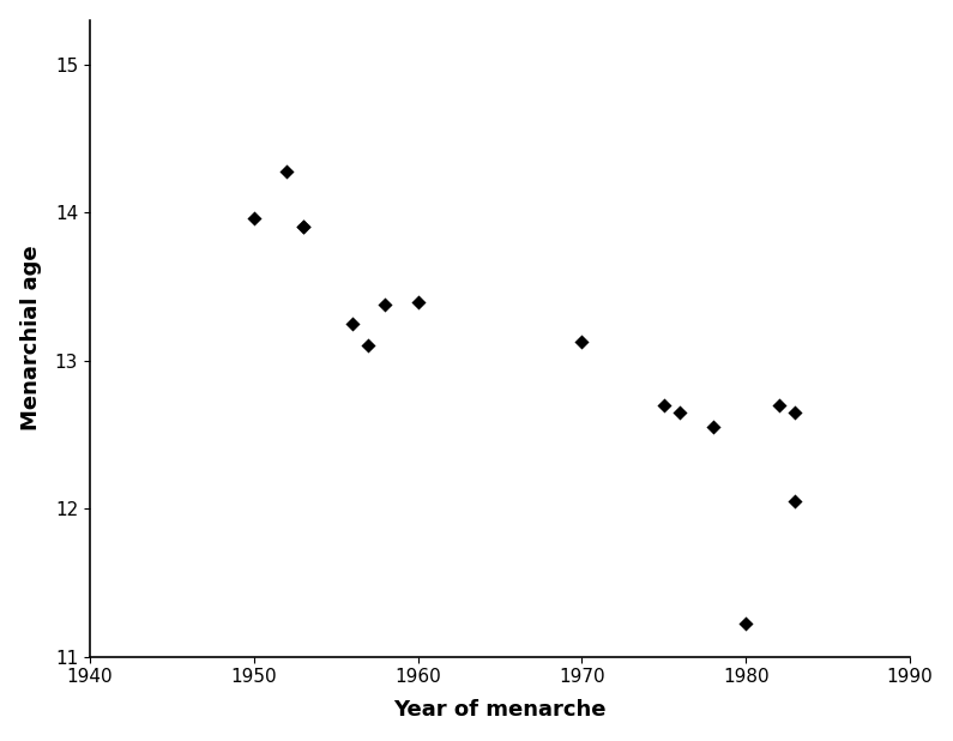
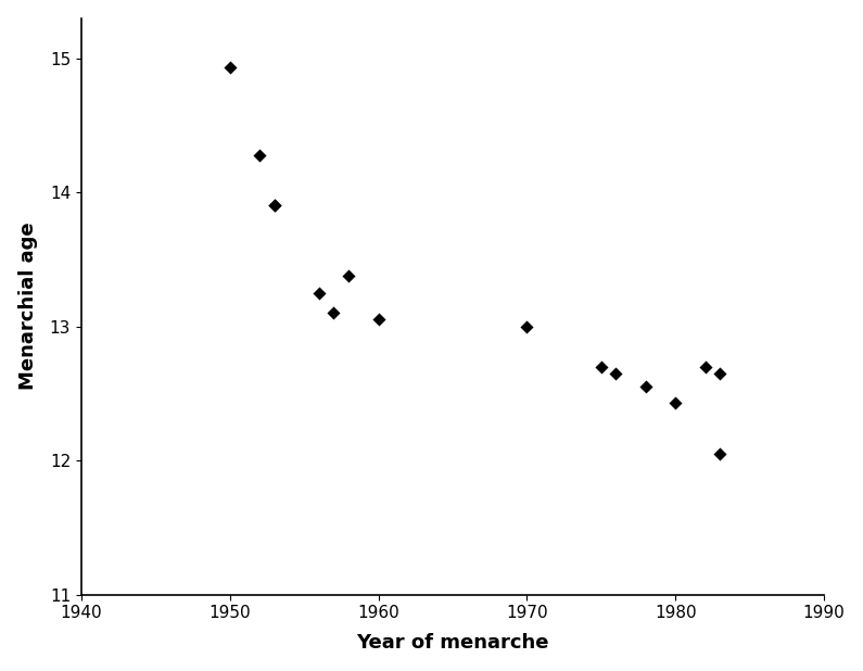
1950: 13.96 -> 14.93
1960: 13.39 -> 13.05
1970: 13.13 -> 13.00
1980: 11.22 -> 12.43
